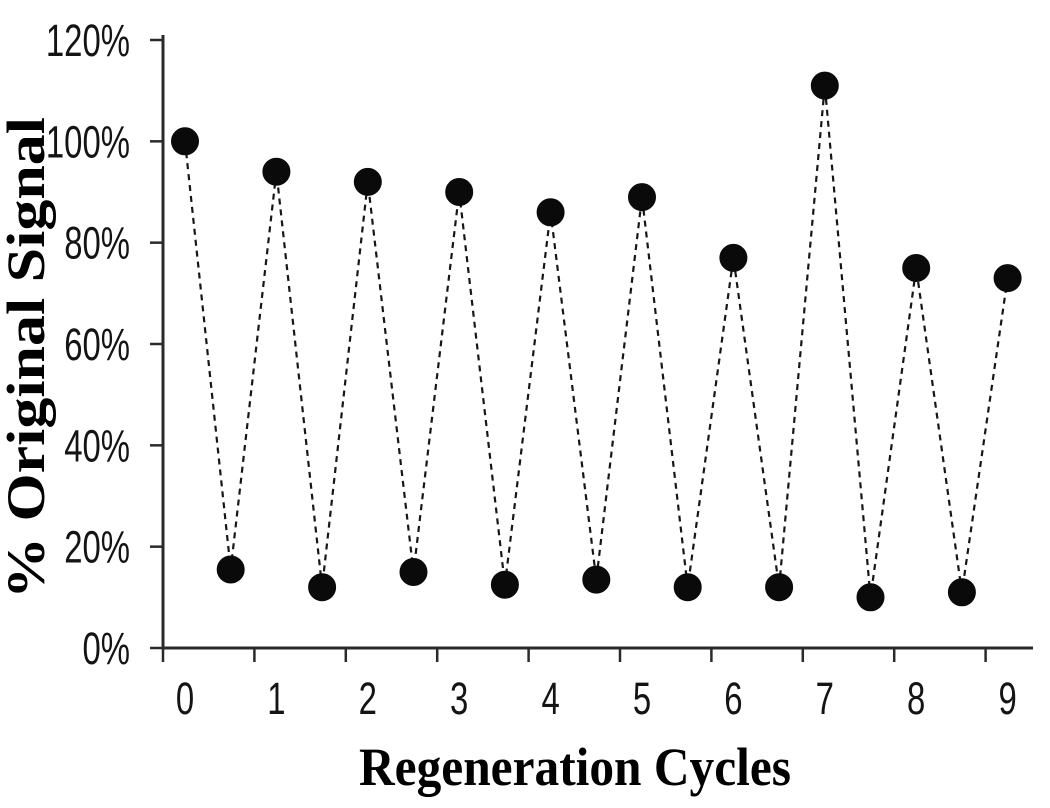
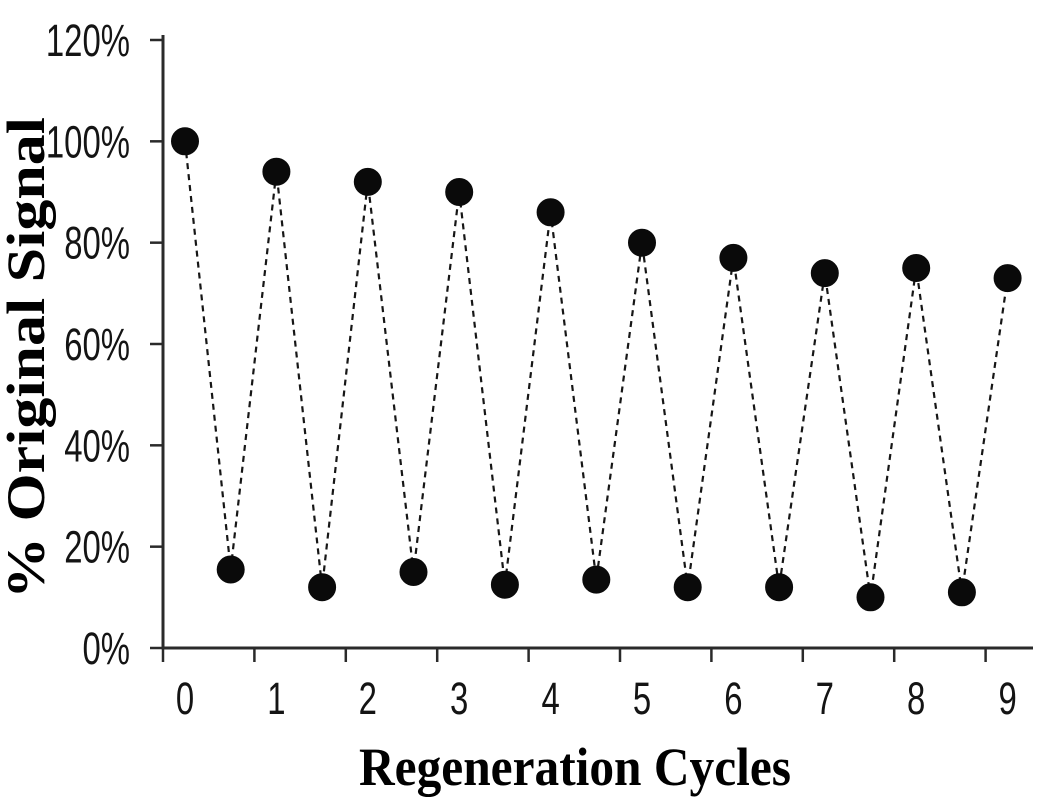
5: 89% -> 80%
7: 111% -> 74%
